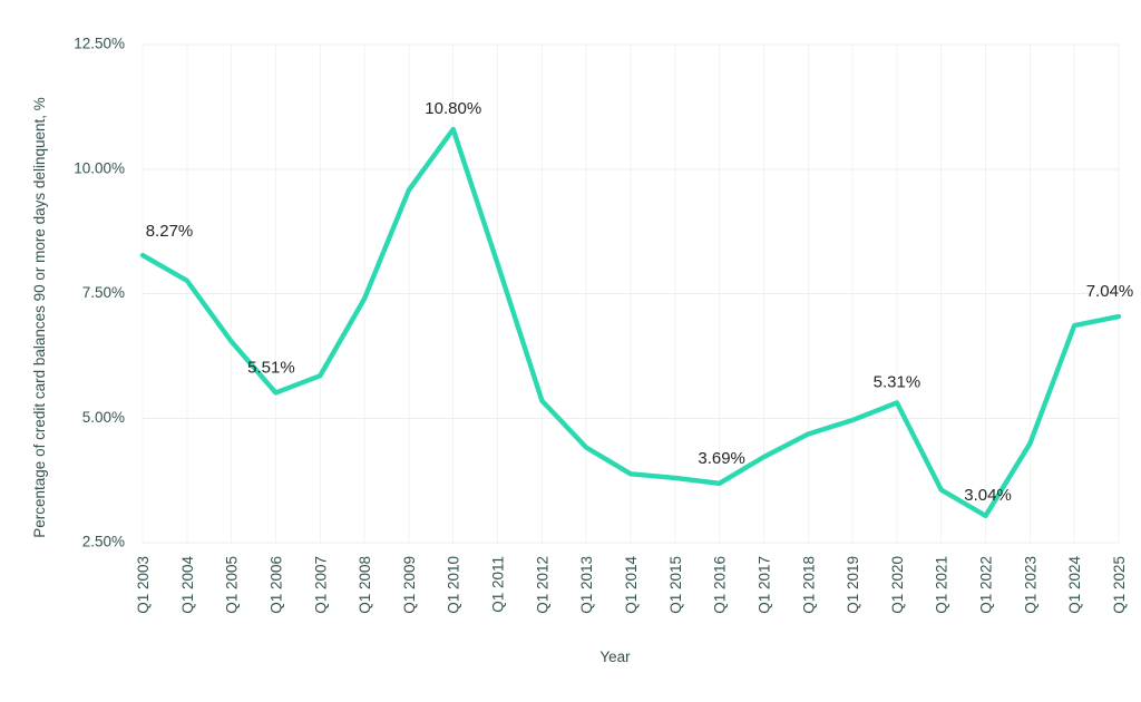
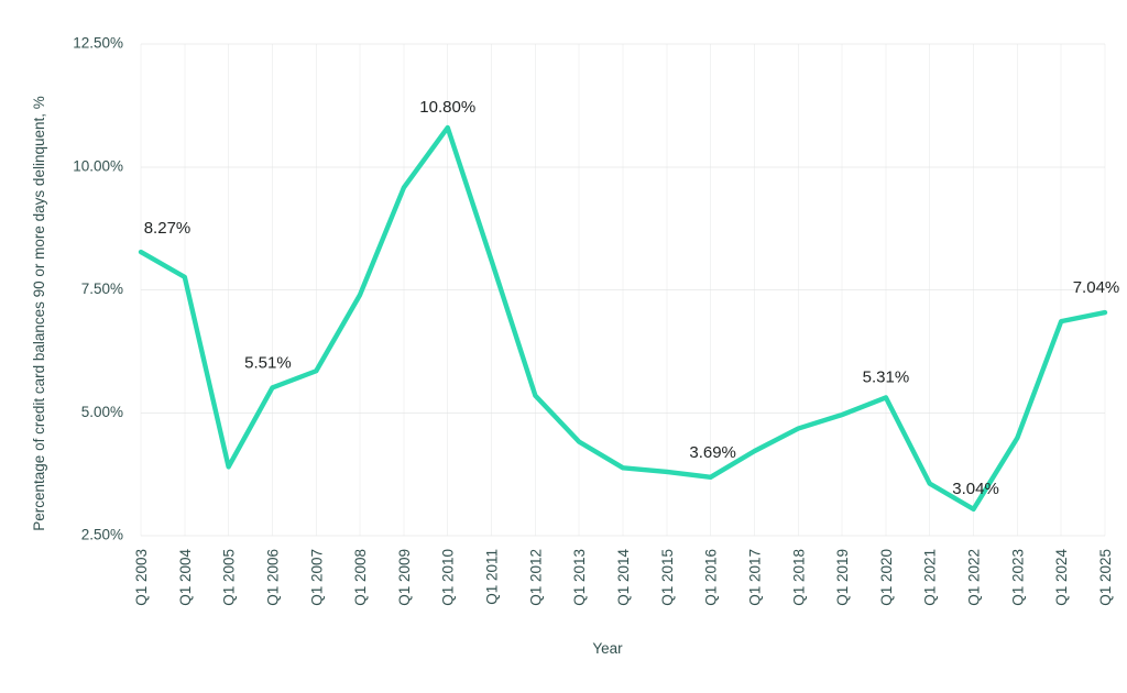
Q1 2005: 6.5% -> 3.9%
